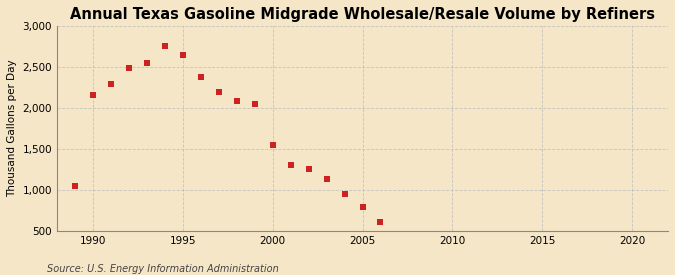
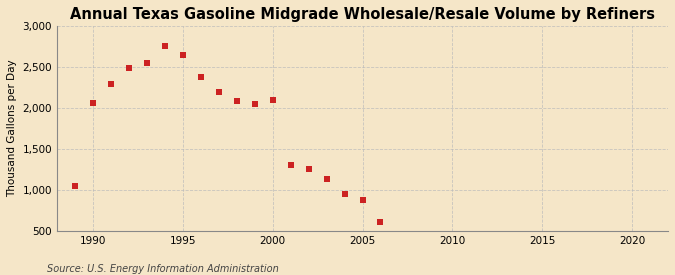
1990: 2,160 -> 2,060
2000: 1,550 -> 2,100
2005: 800 -> 880
